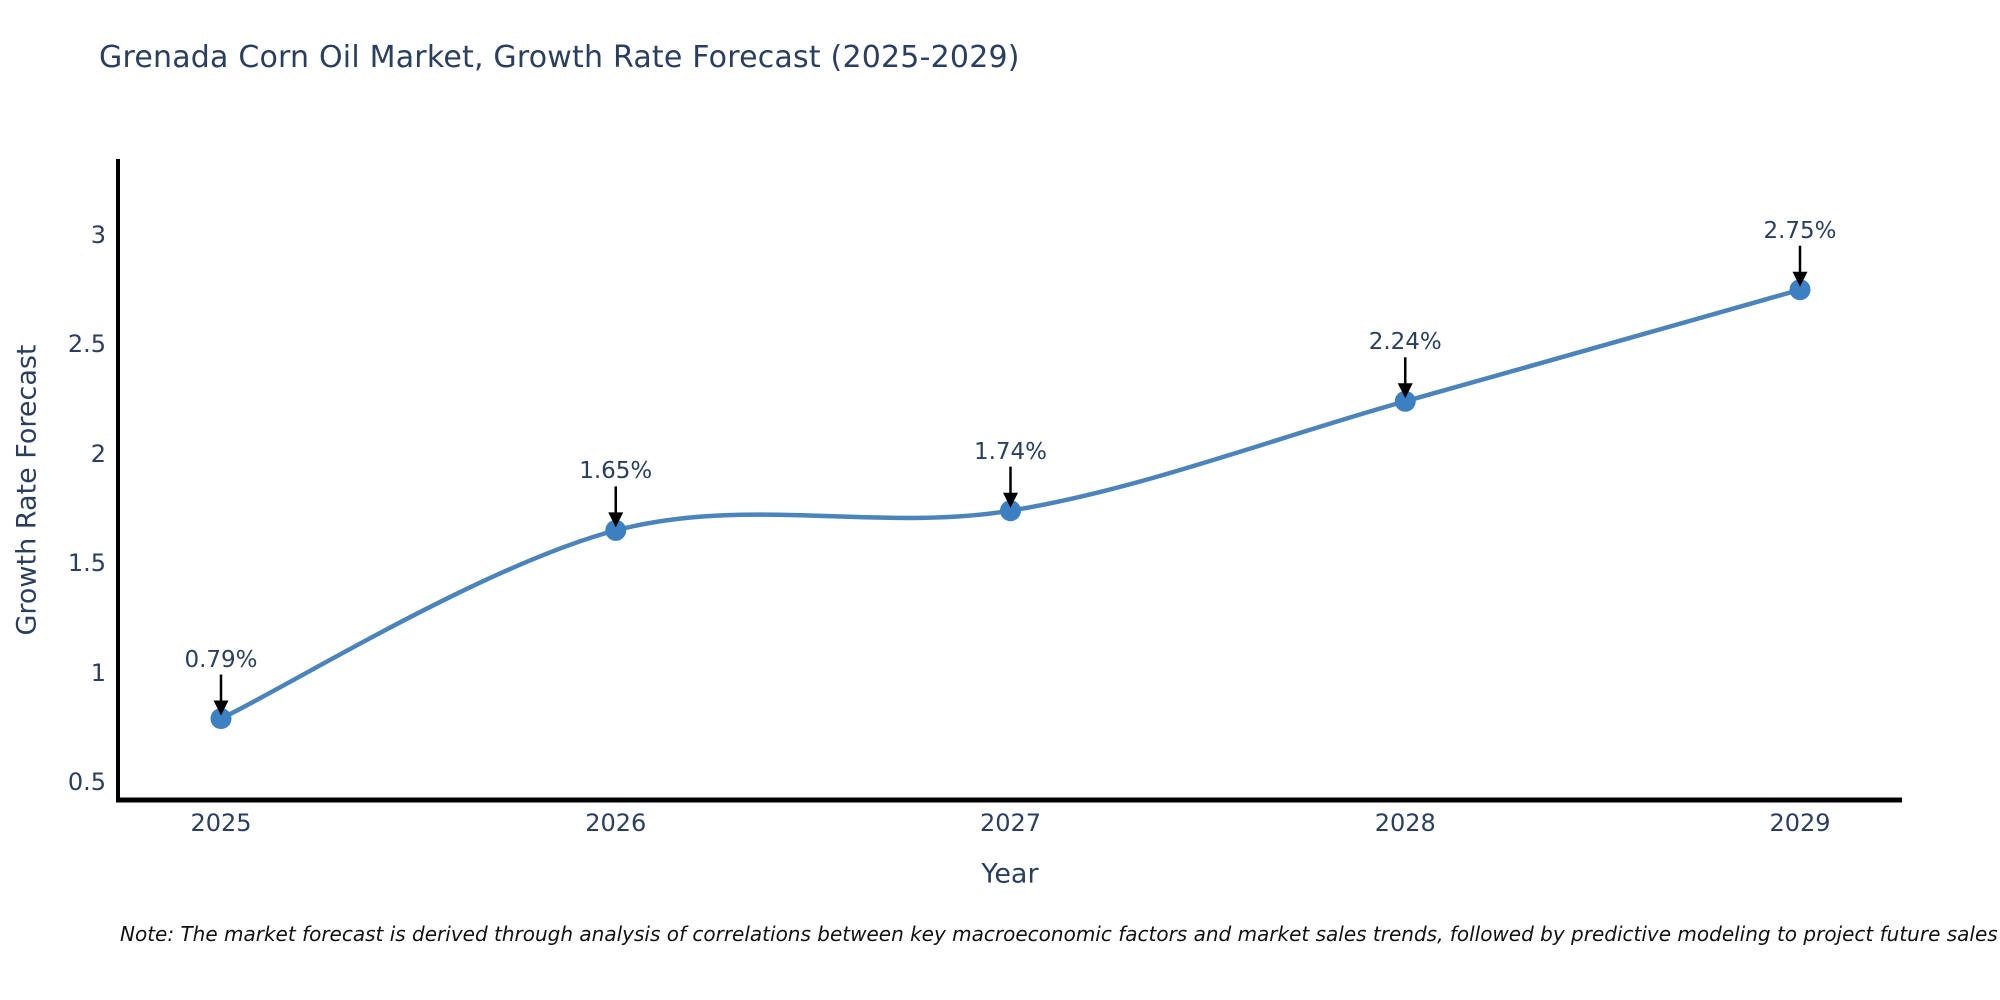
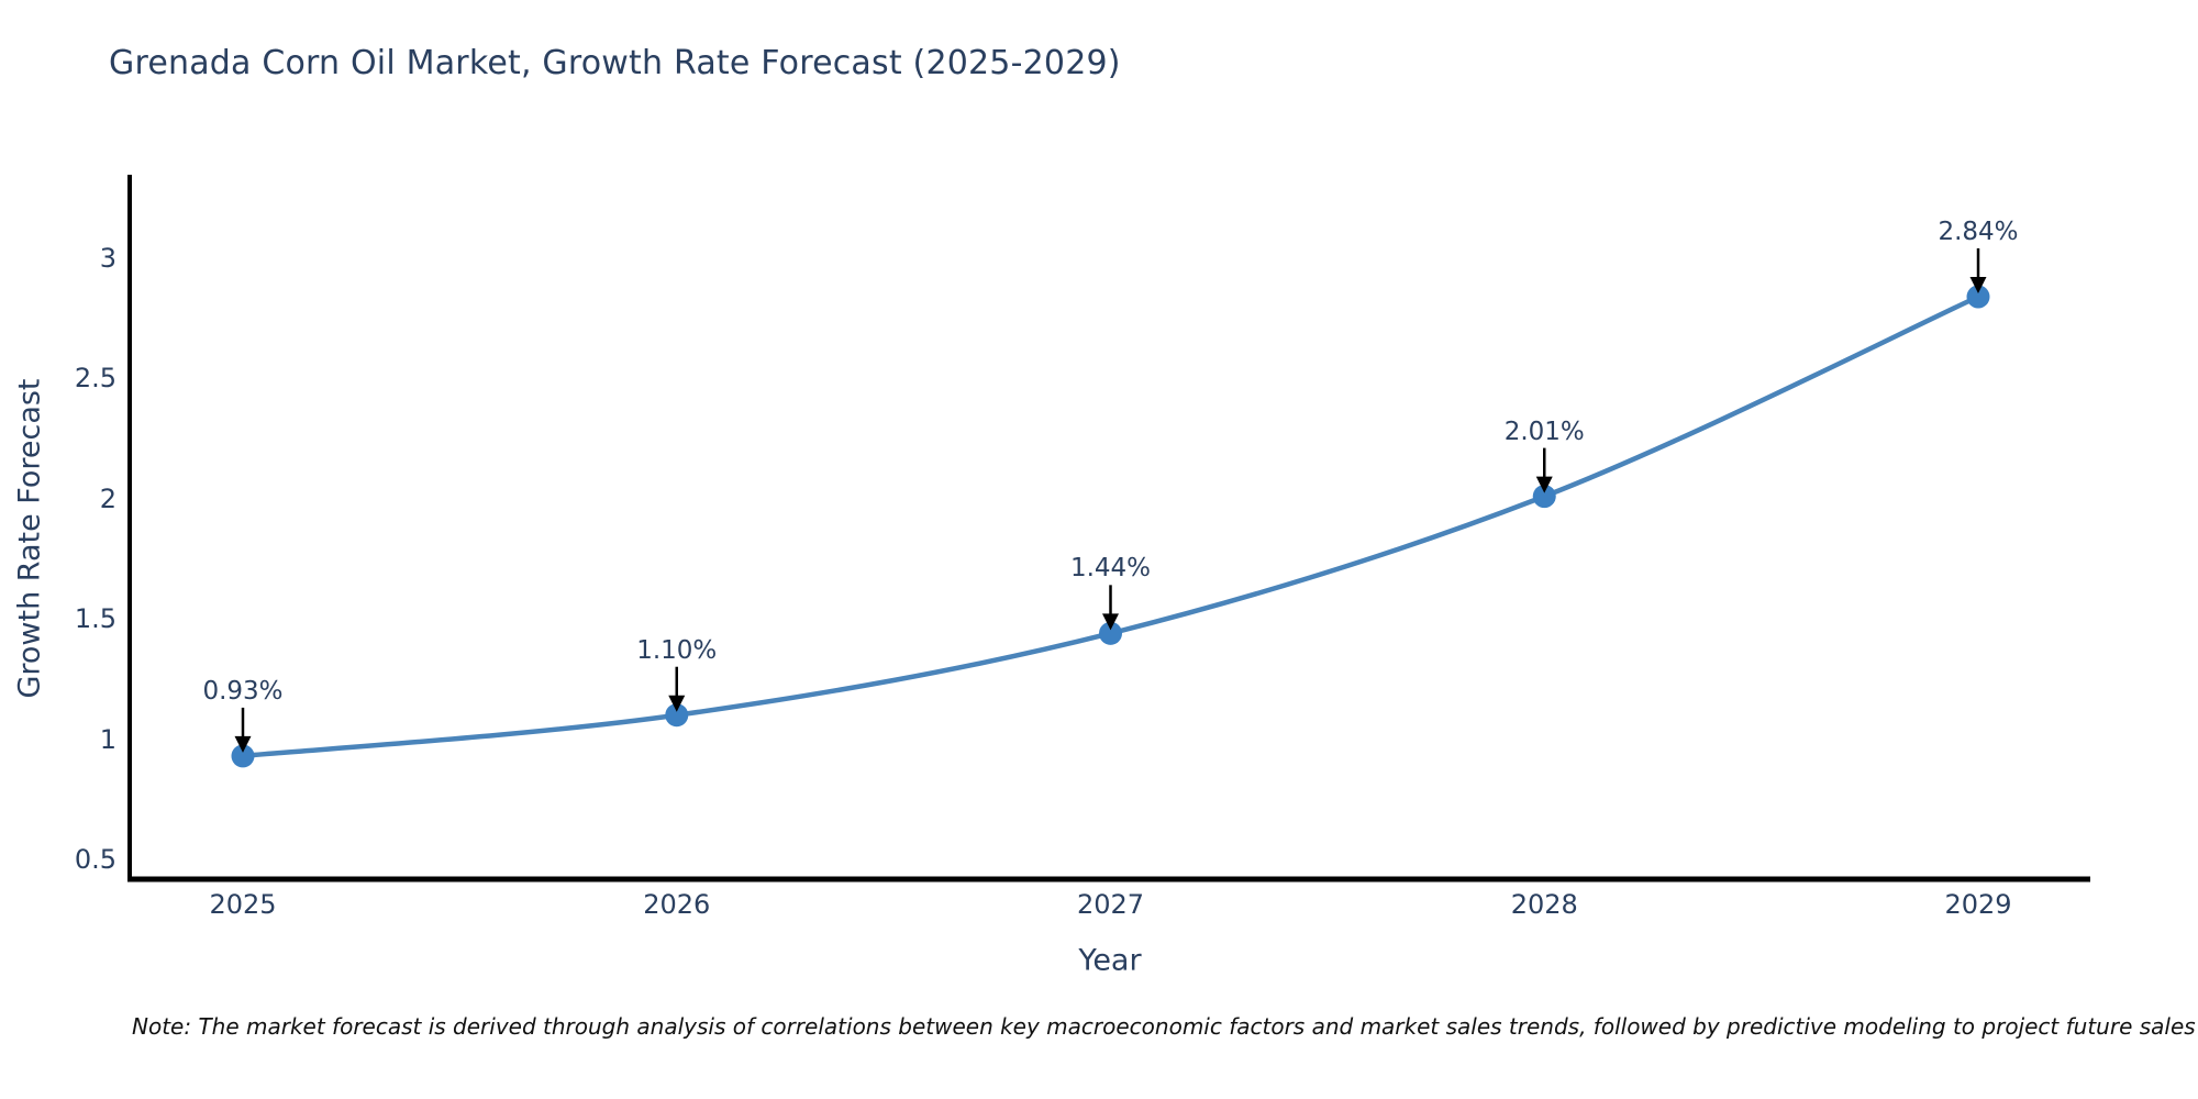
2025: 0.79% -> 0.93%
2026: 1.65% -> 1.10%
2027: 1.74% -> 1.44%
2028: 2.24% -> 2.01%
2029: 2.75% -> 2.84%
